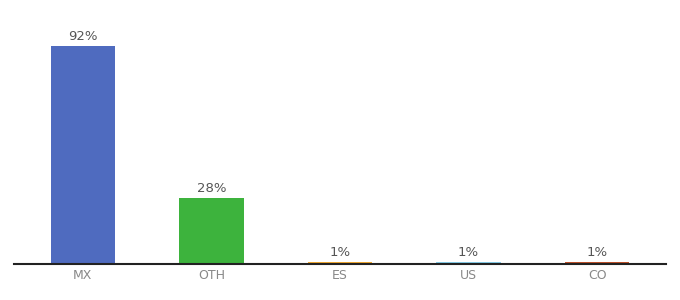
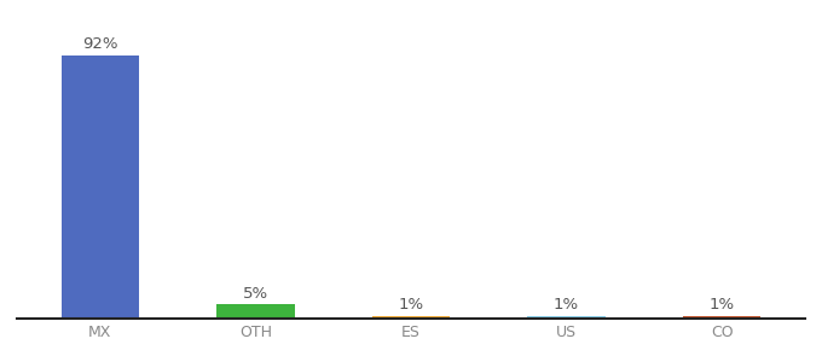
OTH: 28% -> 5%
